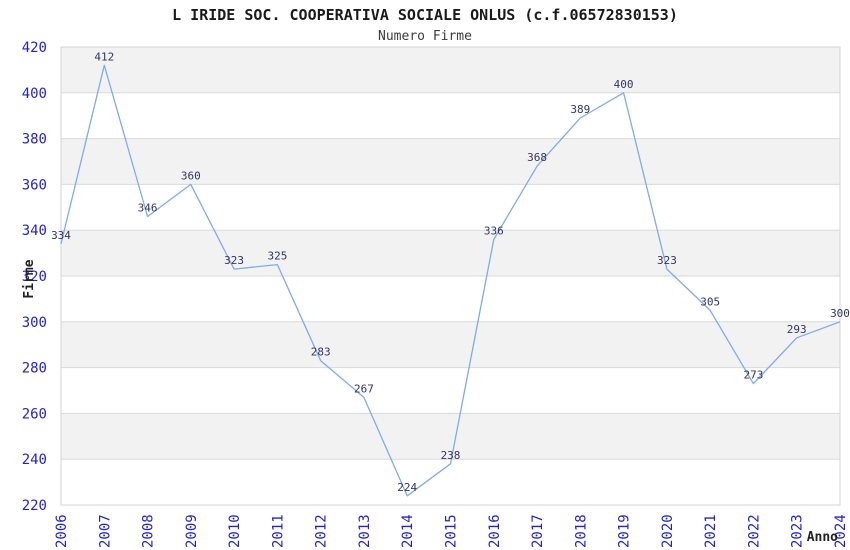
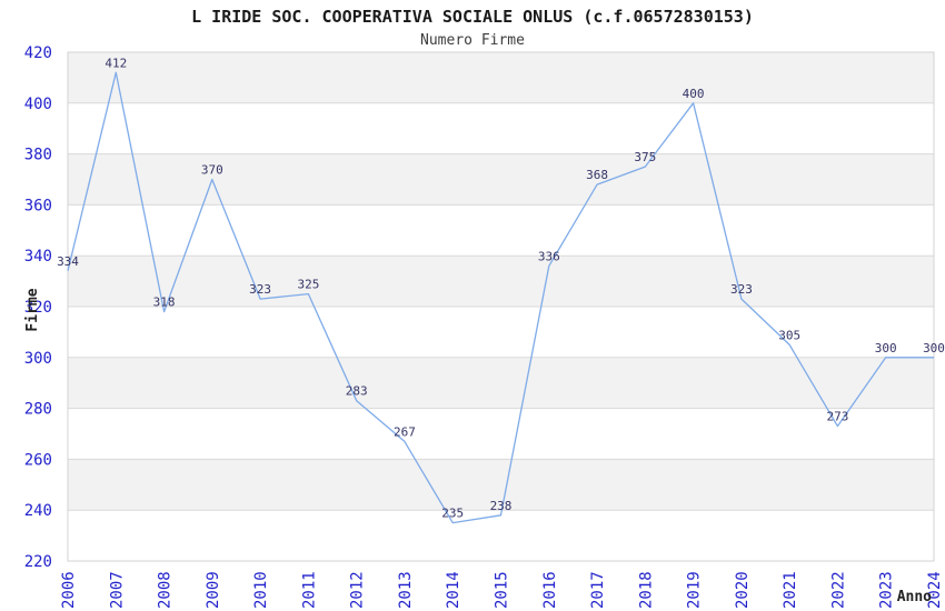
2008: 346 -> 318
2009: 360 -> 370
2014: 224 -> 235
2018: 389 -> 375
2023: 293 -> 300
